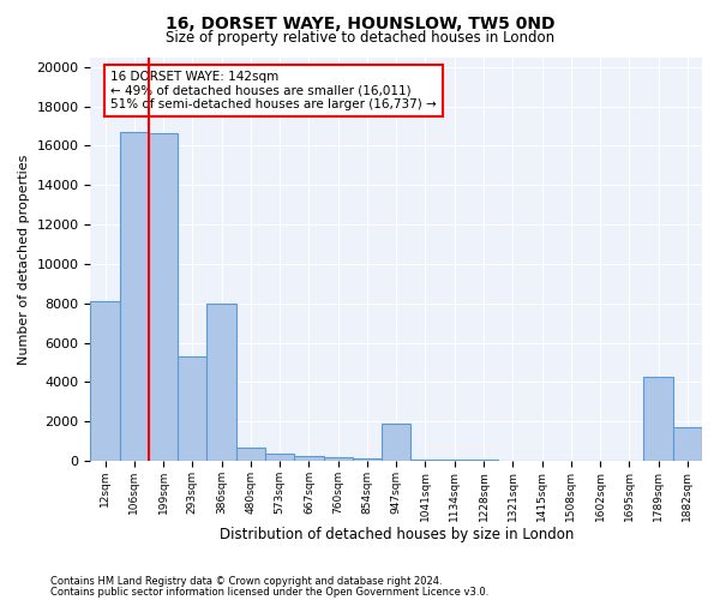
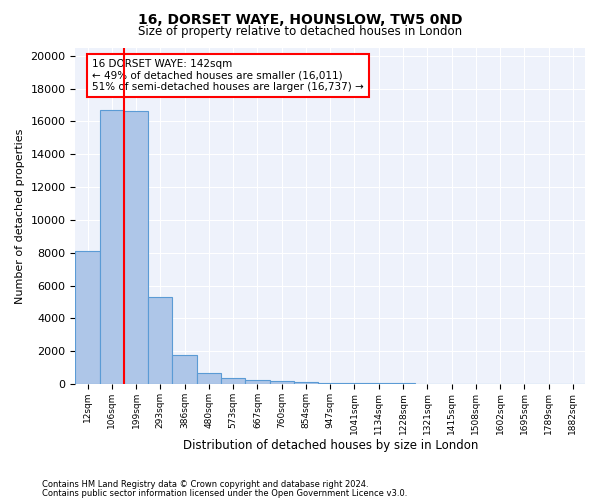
386sqm: 8000 -> 1800
947sqm: 1900 -> 100
1789sqm: 4300 -> 0
1882sqm: 1700 -> 0
